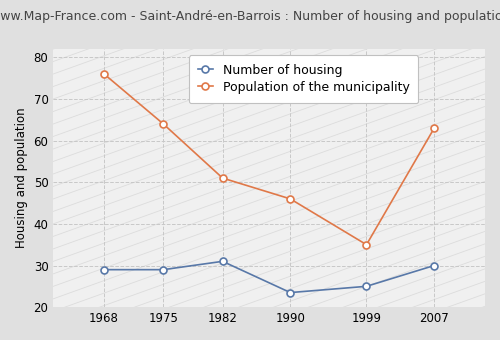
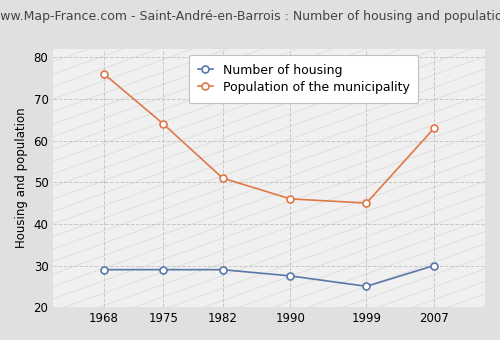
Number of housing/1982: 31.0 -> 29.0
Number of housing/1990: 23.5 -> 27.5
Population of the municipality/1999: 35 -> 45
